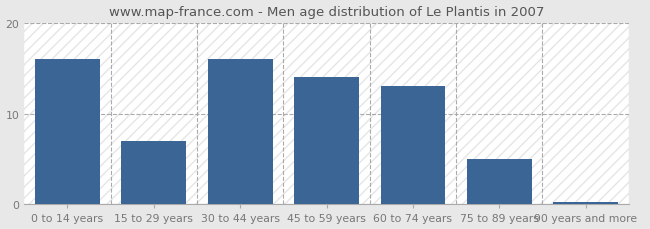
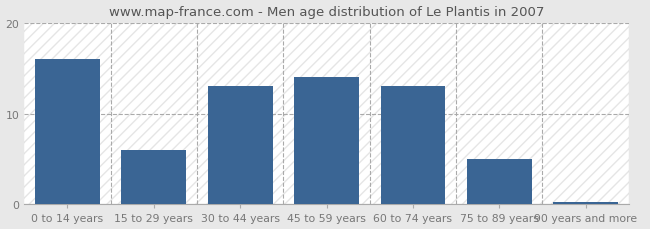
15 to 29 years: 7.0 -> 6.0
30 to 44 years: 16.0 -> 13.0
